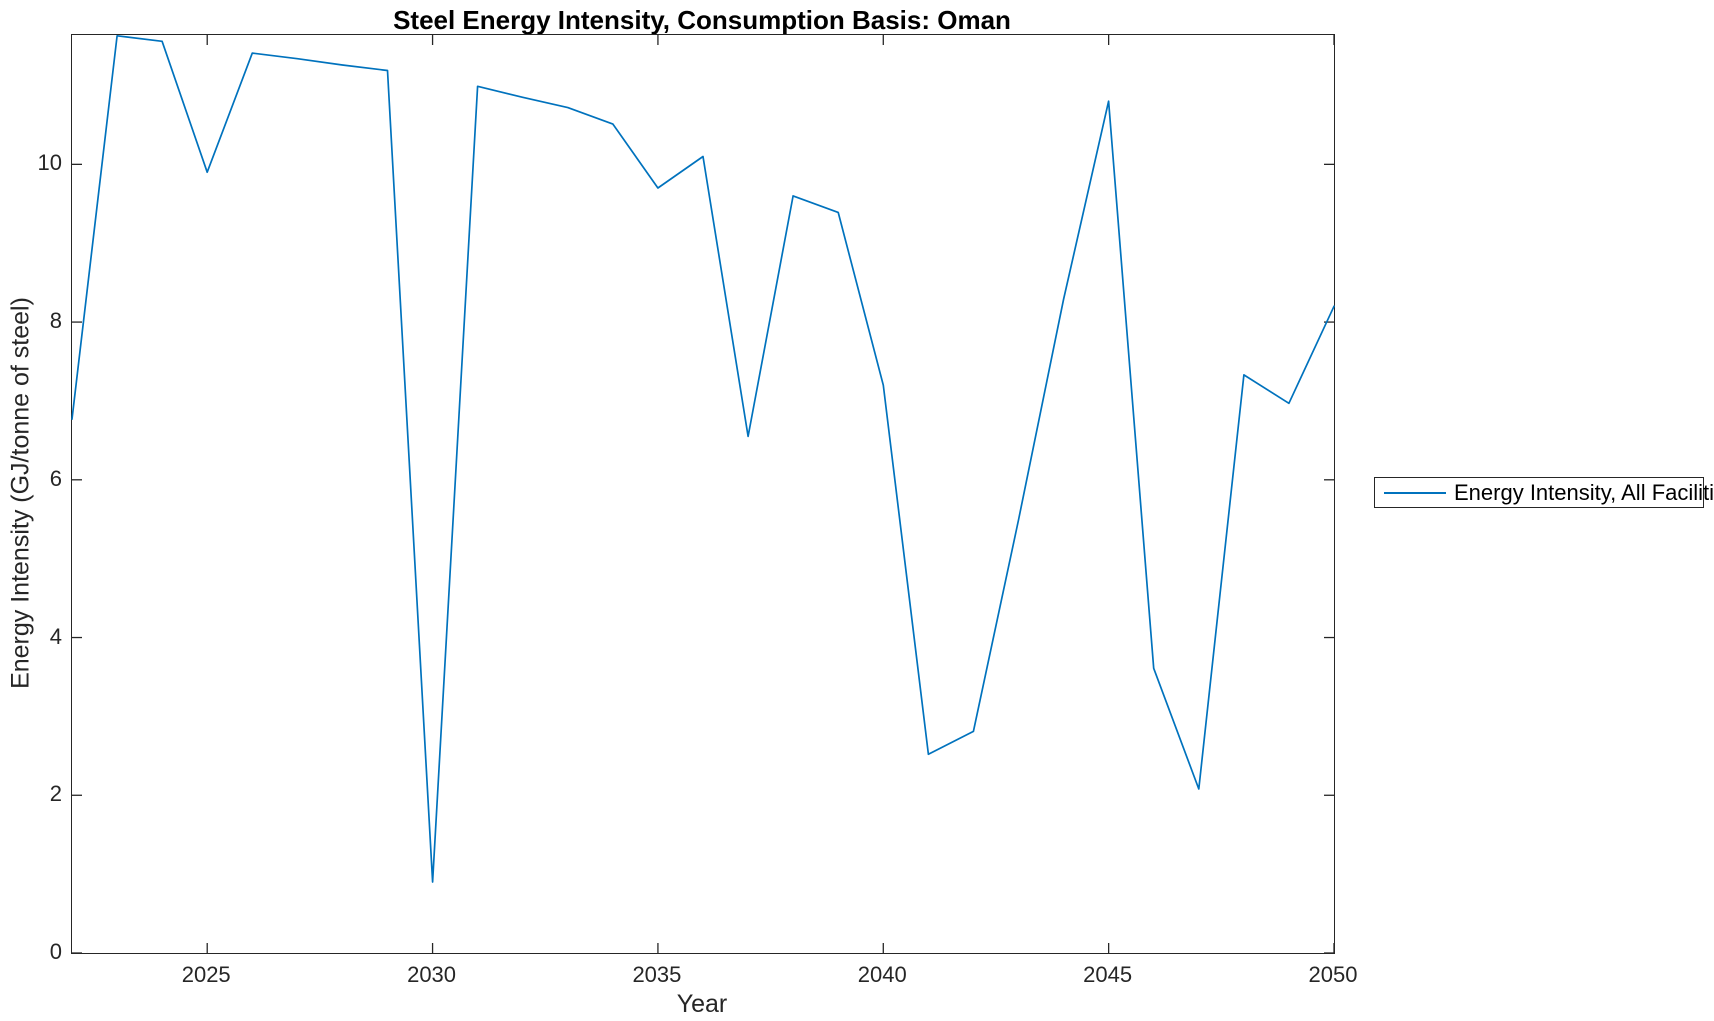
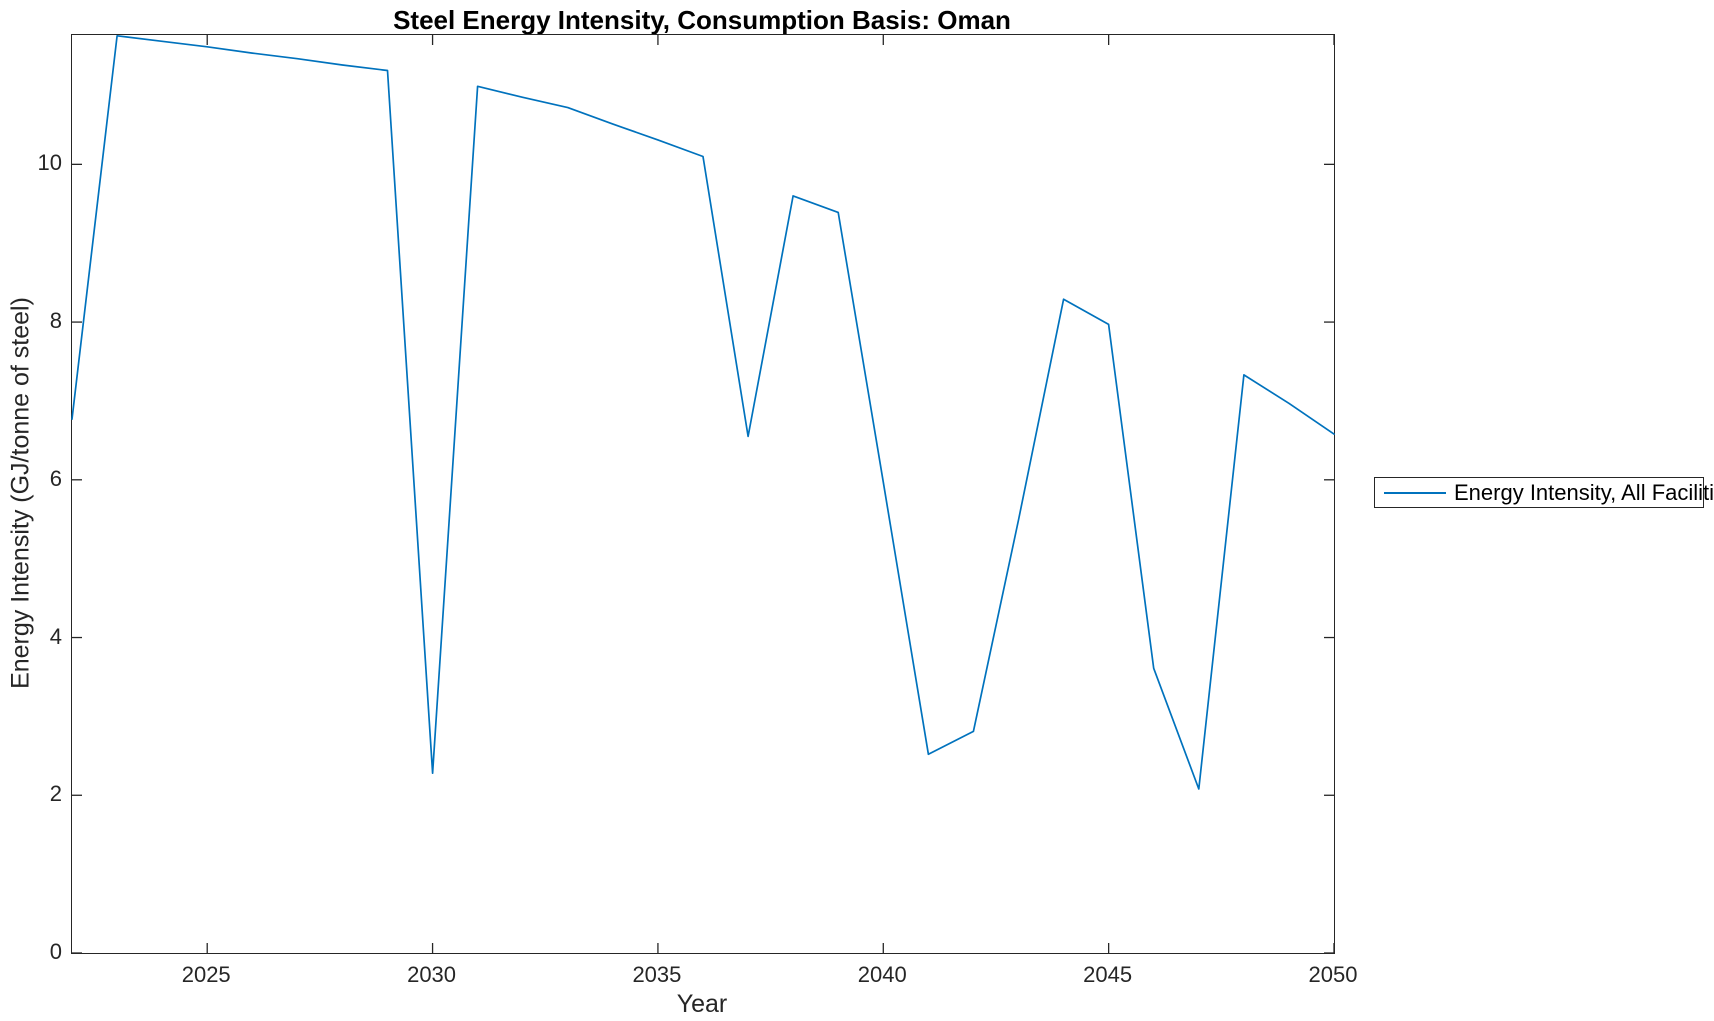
2025: 9.9 -> 11.5
2030: 0.9 -> 2.3
2035: 9.7 -> 10.3
2040: 7.2 -> 6.0
2045: 10.8 -> 8.0
2050: 8.2 -> 6.6
